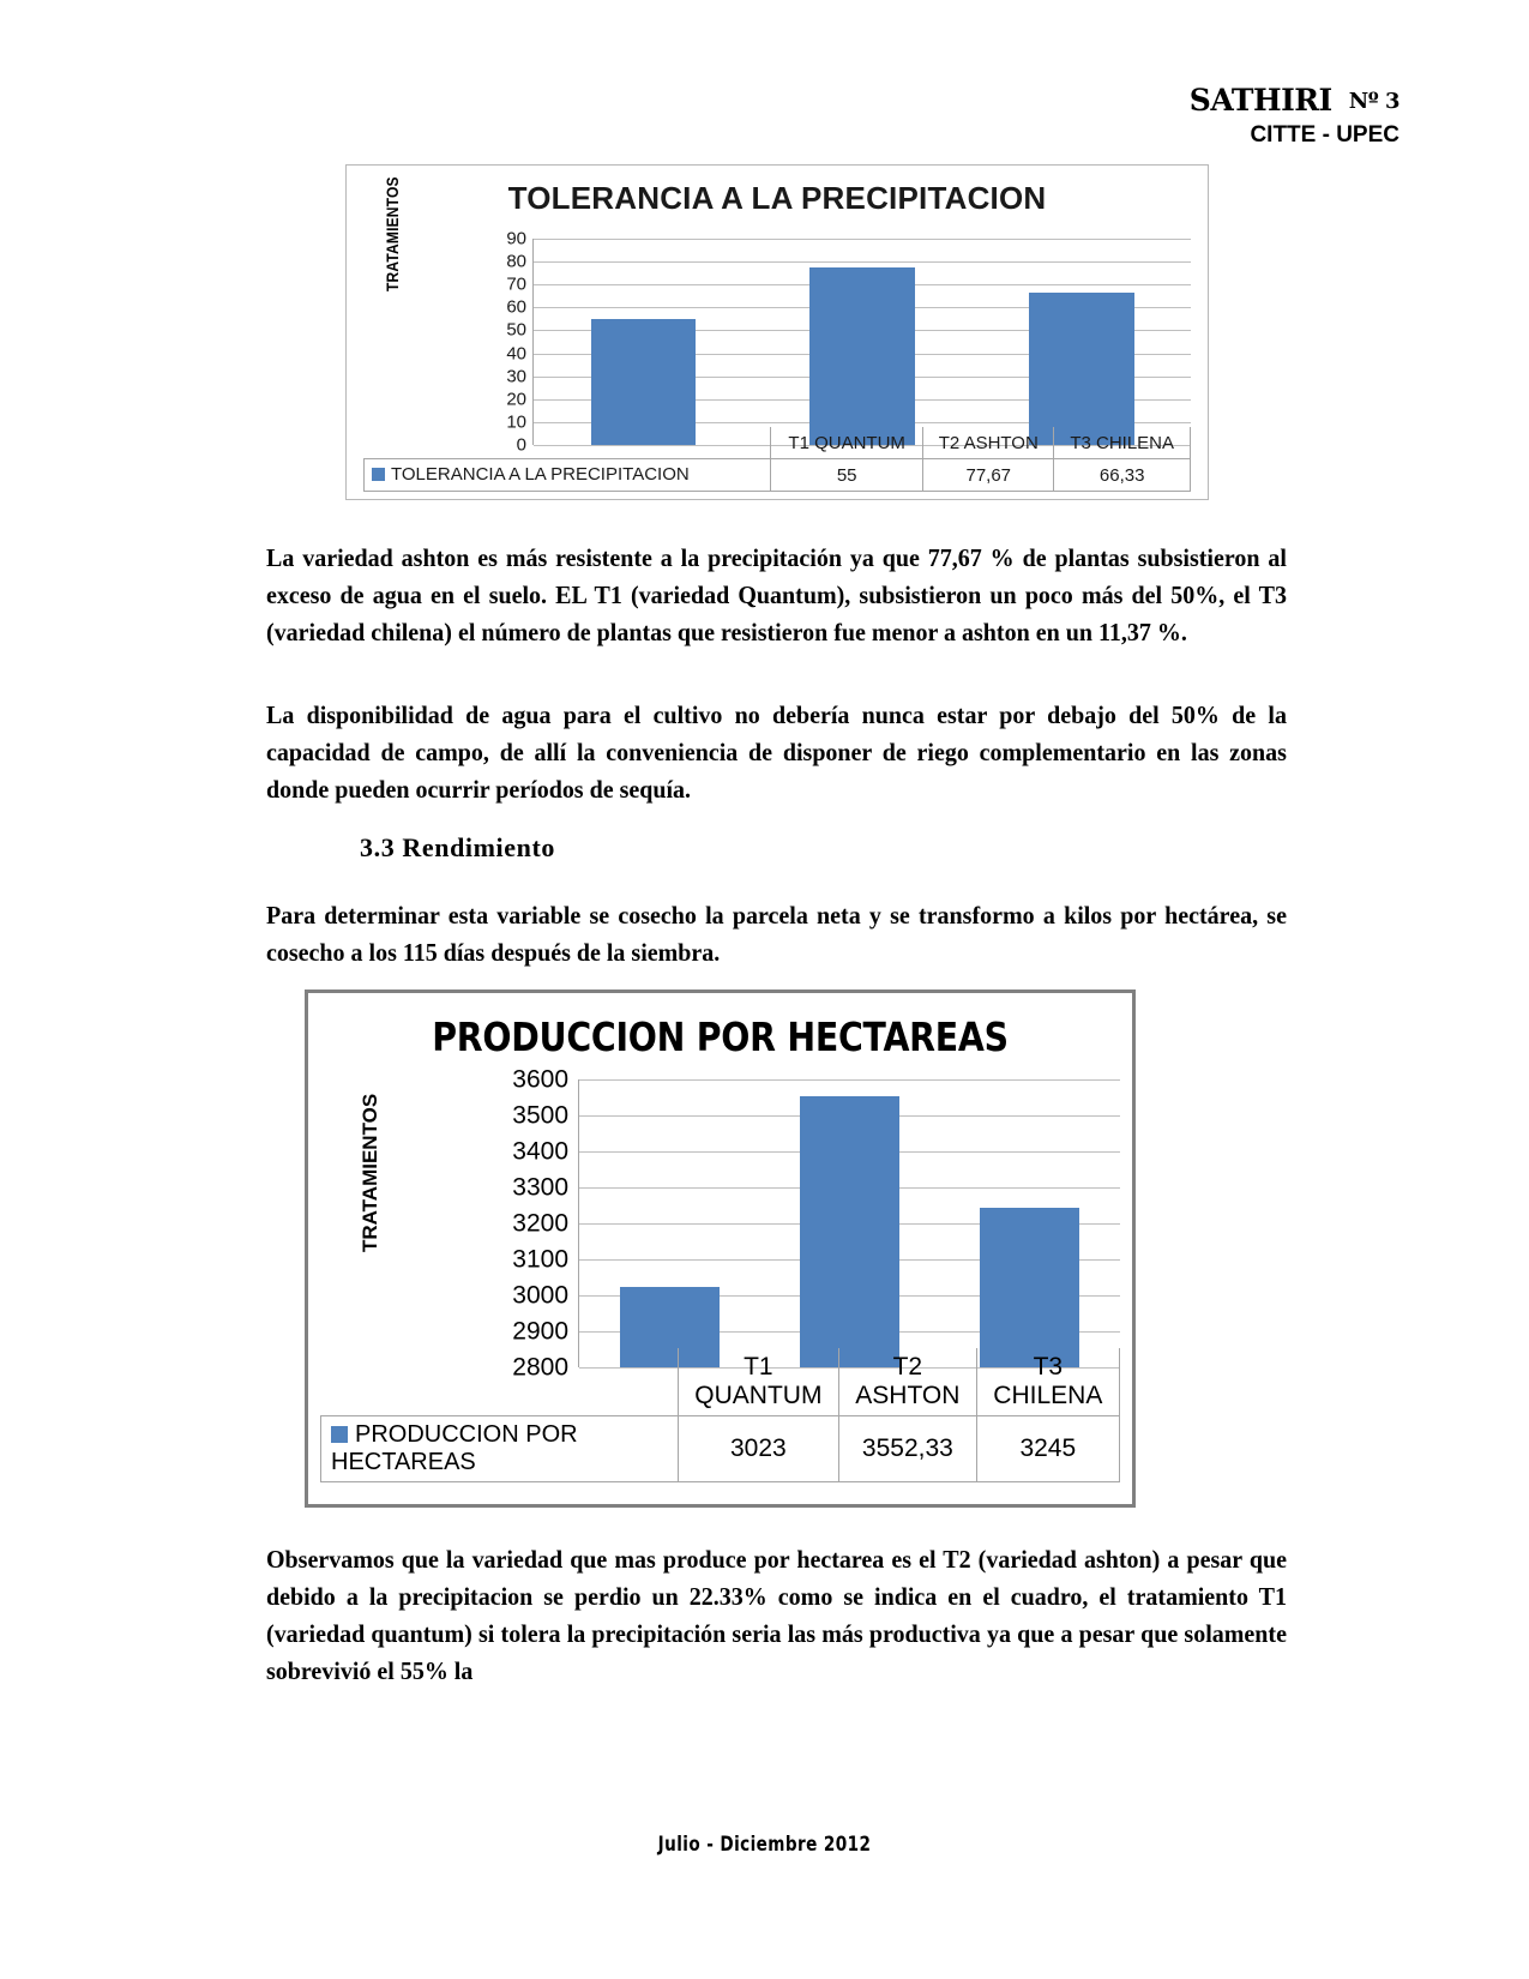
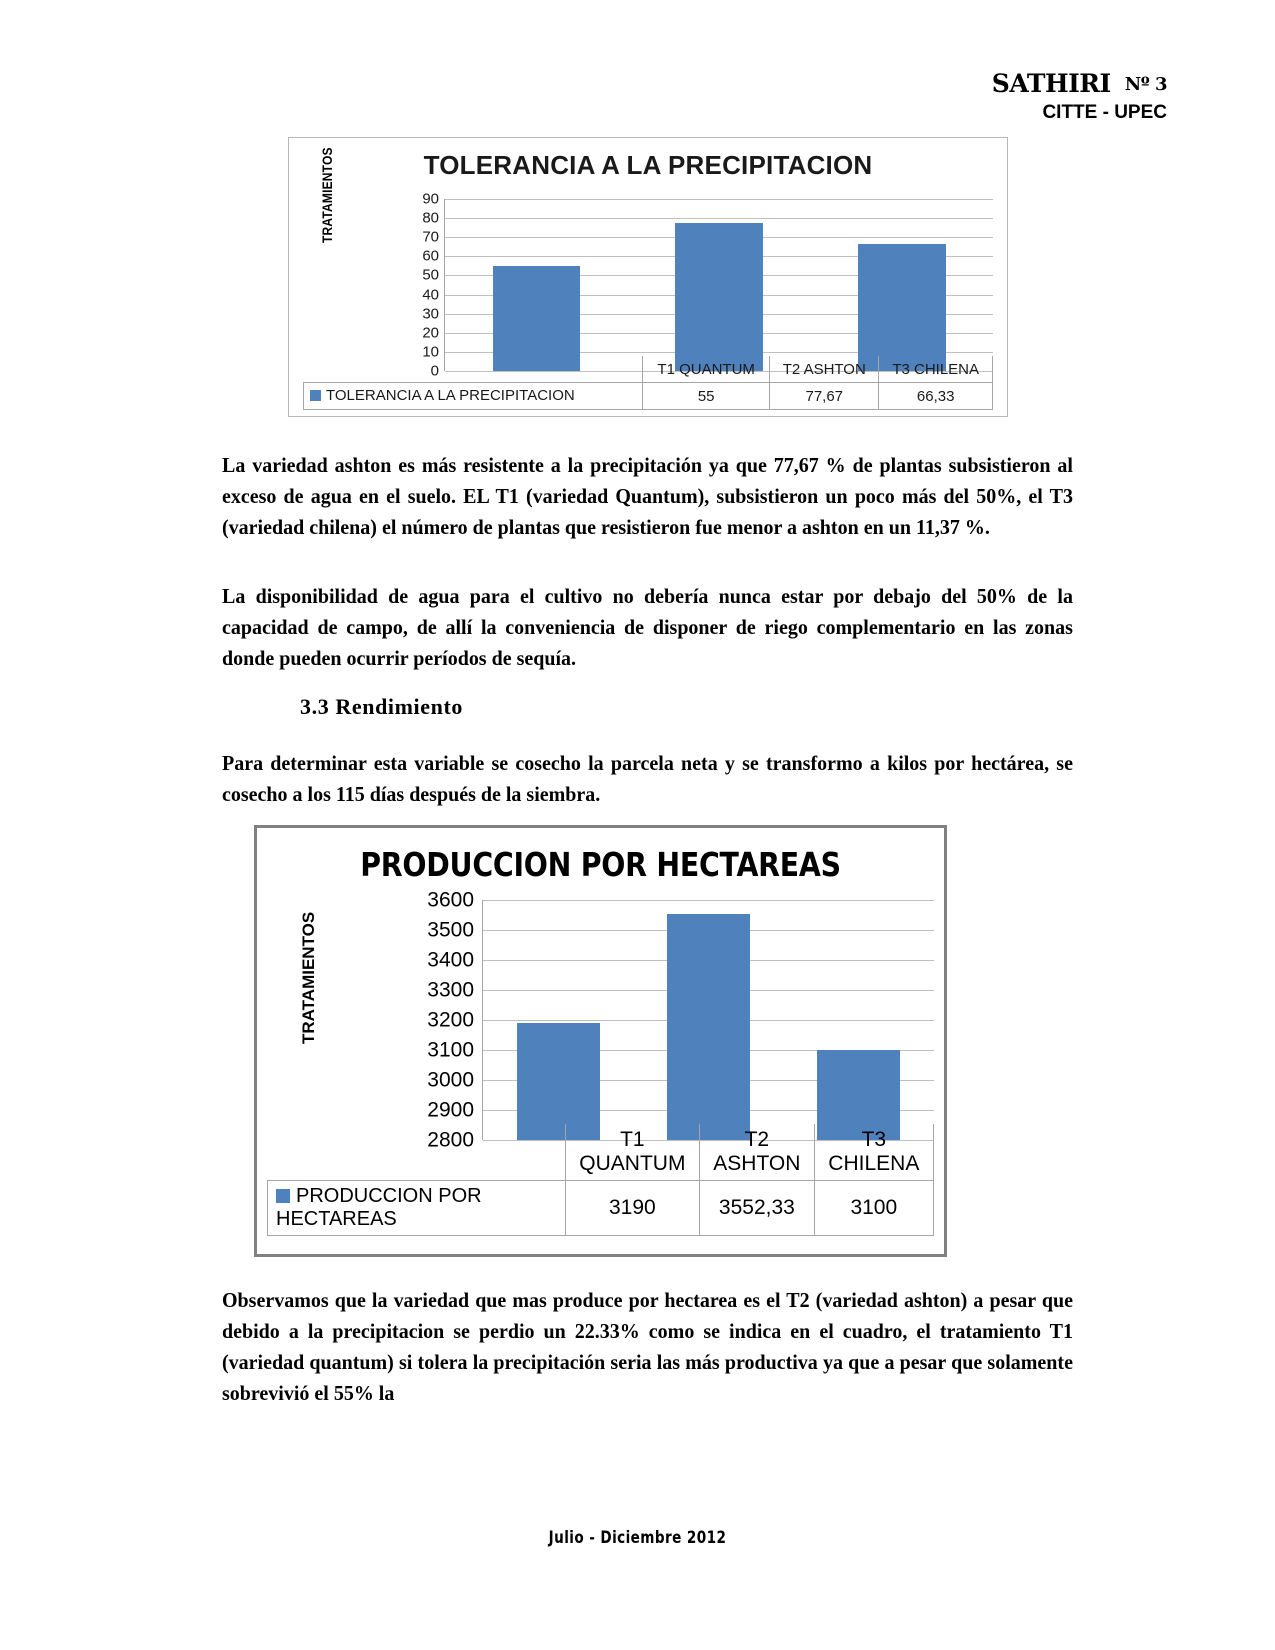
PRODUCCION POR HECTAREAS/T1 QUANTUM: 3023 -> 3190
PRODUCCION POR HECTAREAS/T3 CHILENA: 3245 -> 3100
